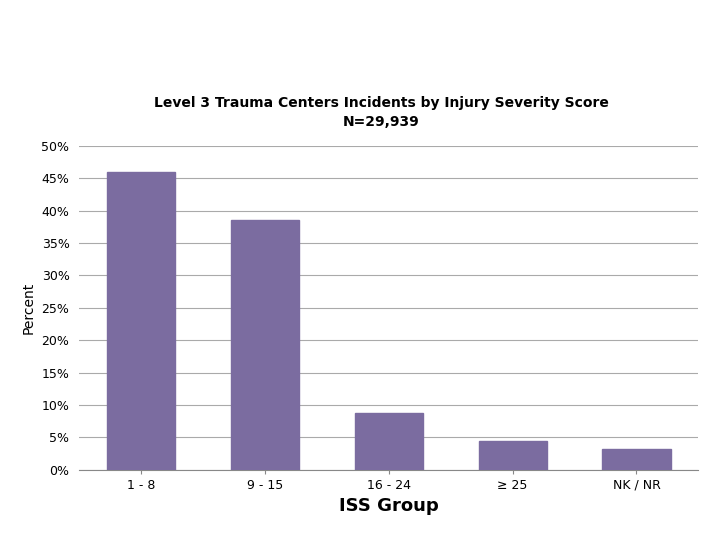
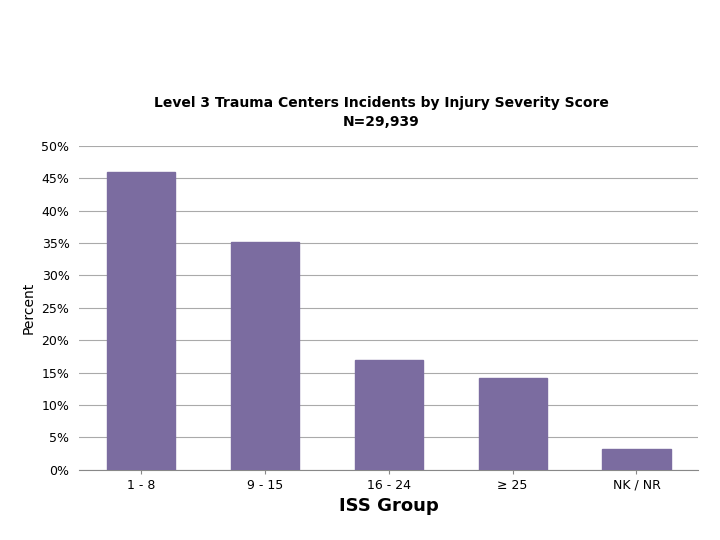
9 - 15: 38.5% -> 35.2%
16 - 24: 8.7% -> 17.0%
≥ 25: 4.5% -> 14.2%
